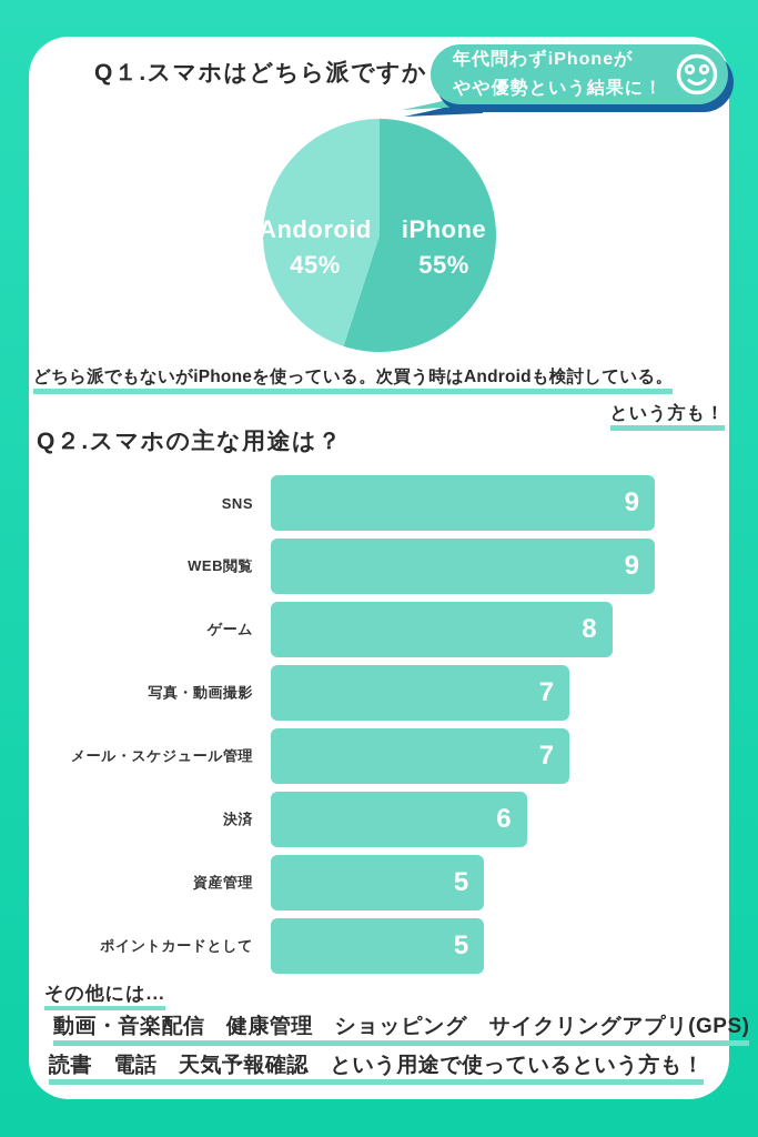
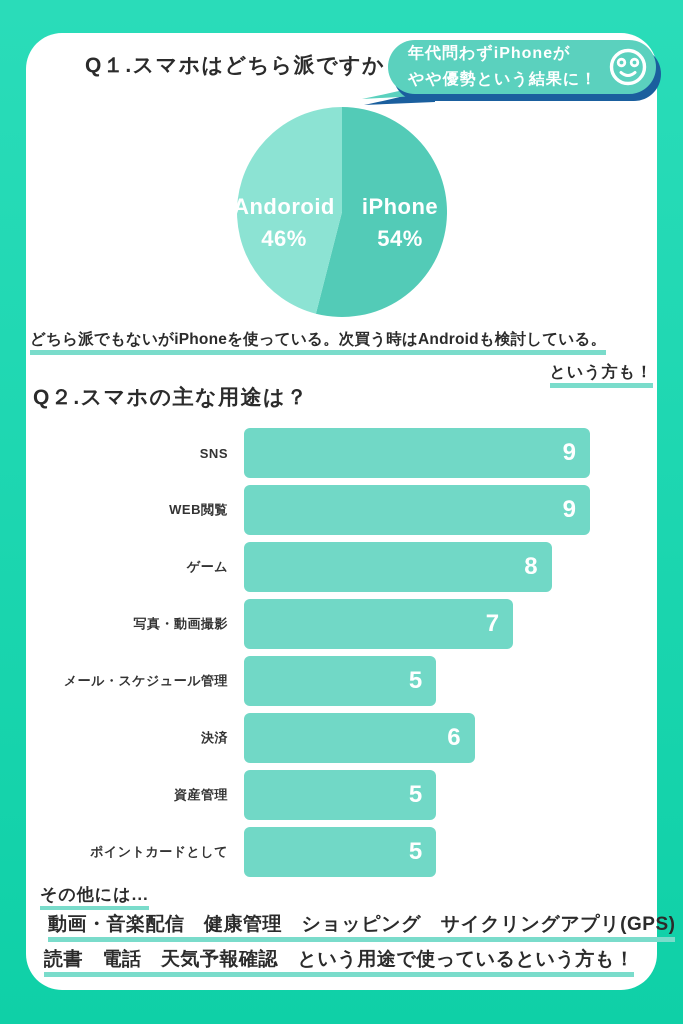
Q１.スマホはどちら派ですか？/iPhone: 55% -> 54%
Q１.スマホはどちら派ですか？/Andoroid: 45% -> 46%
Q２.スマホの主な用途は？/メール・スケジュール管理: 7 -> 5
